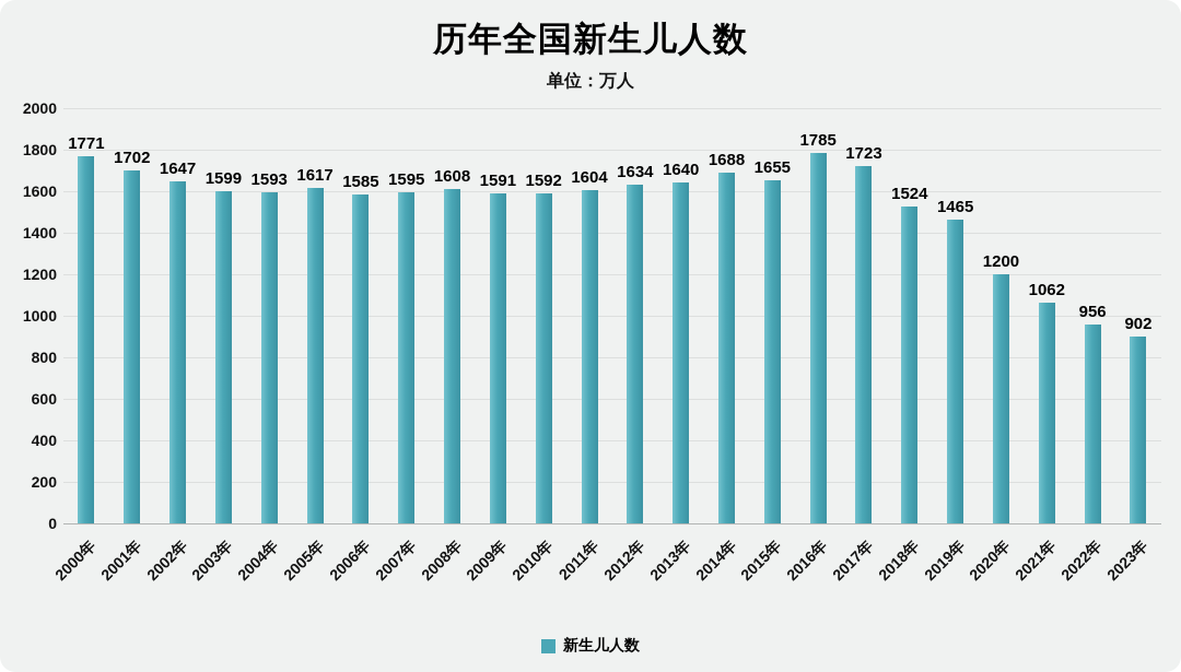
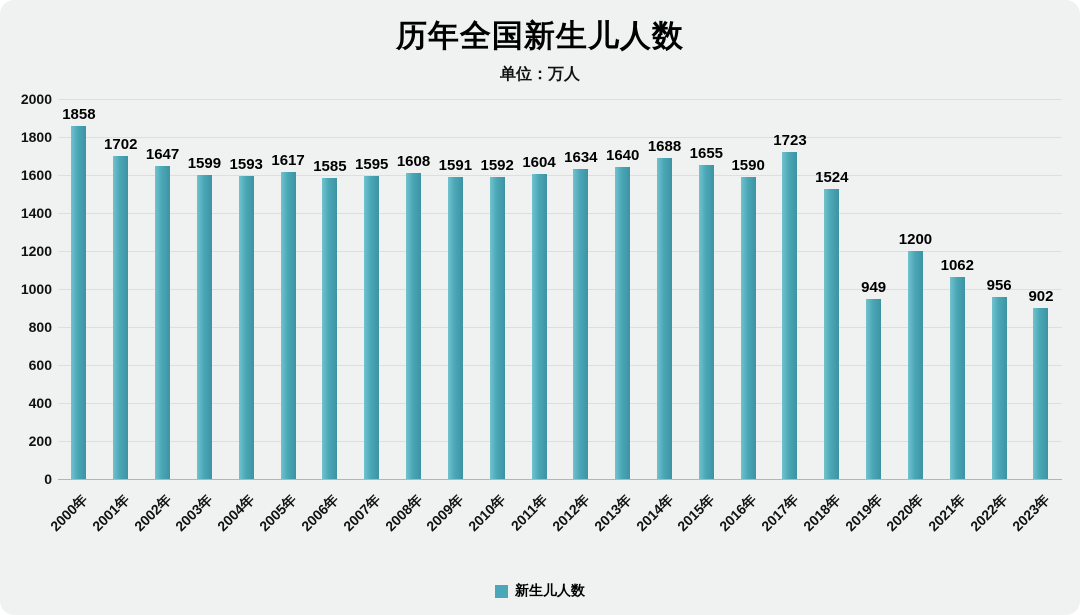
2000年: 1771 -> 1858
2016年: 1785 -> 1590
2019年: 1465 -> 949
